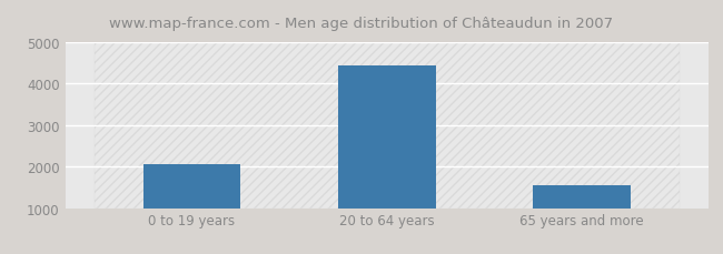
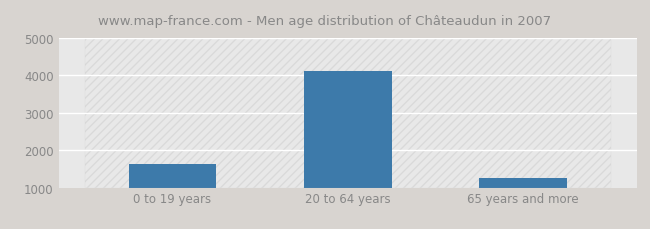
0 to 19 years: 2050 -> 1620
20 to 64 years: 4450 -> 4130
65 years and more: 1550 -> 1260
